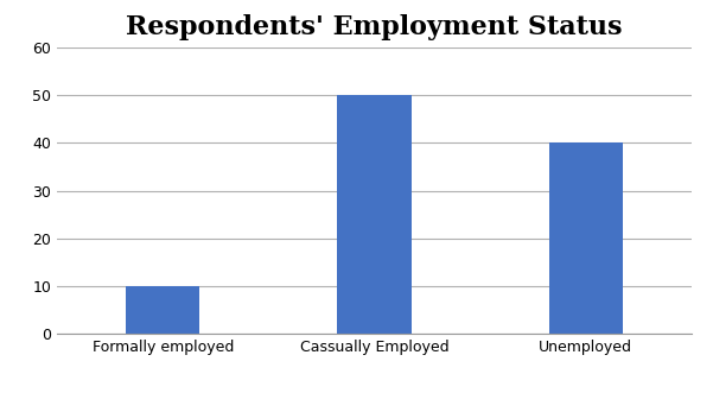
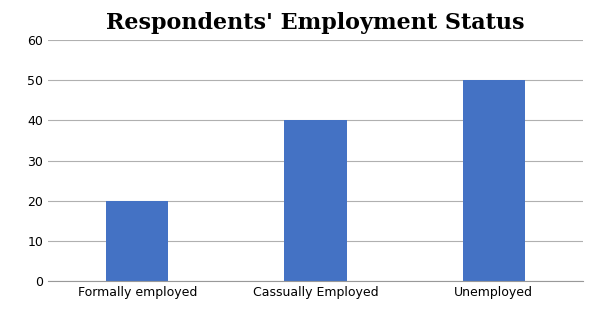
Formally employed: 10 -> 20
Cassually Employed: 50 -> 40
Unemployed: 40 -> 50
